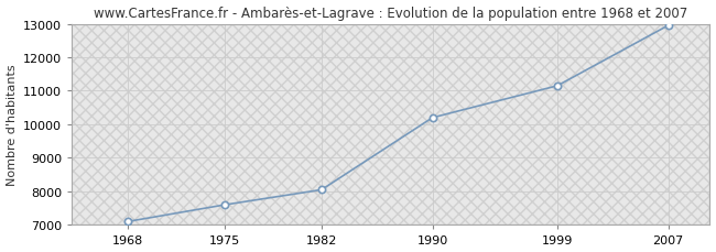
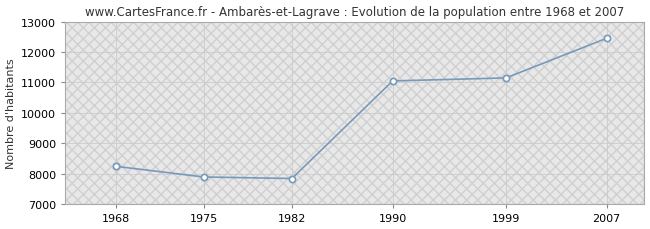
1968: 7100 -> 8250
1975: 7600 -> 7900
1982: 8050 -> 7850
1990: 10200 -> 11050
2007: 12950 -> 12450
